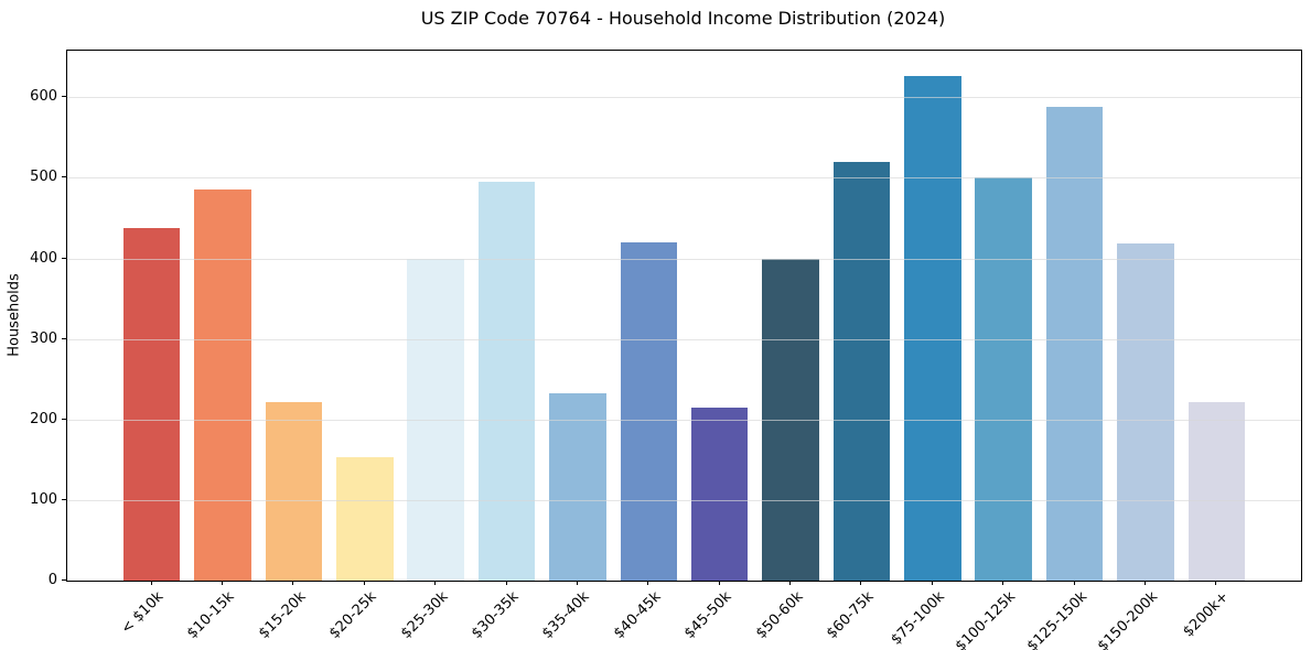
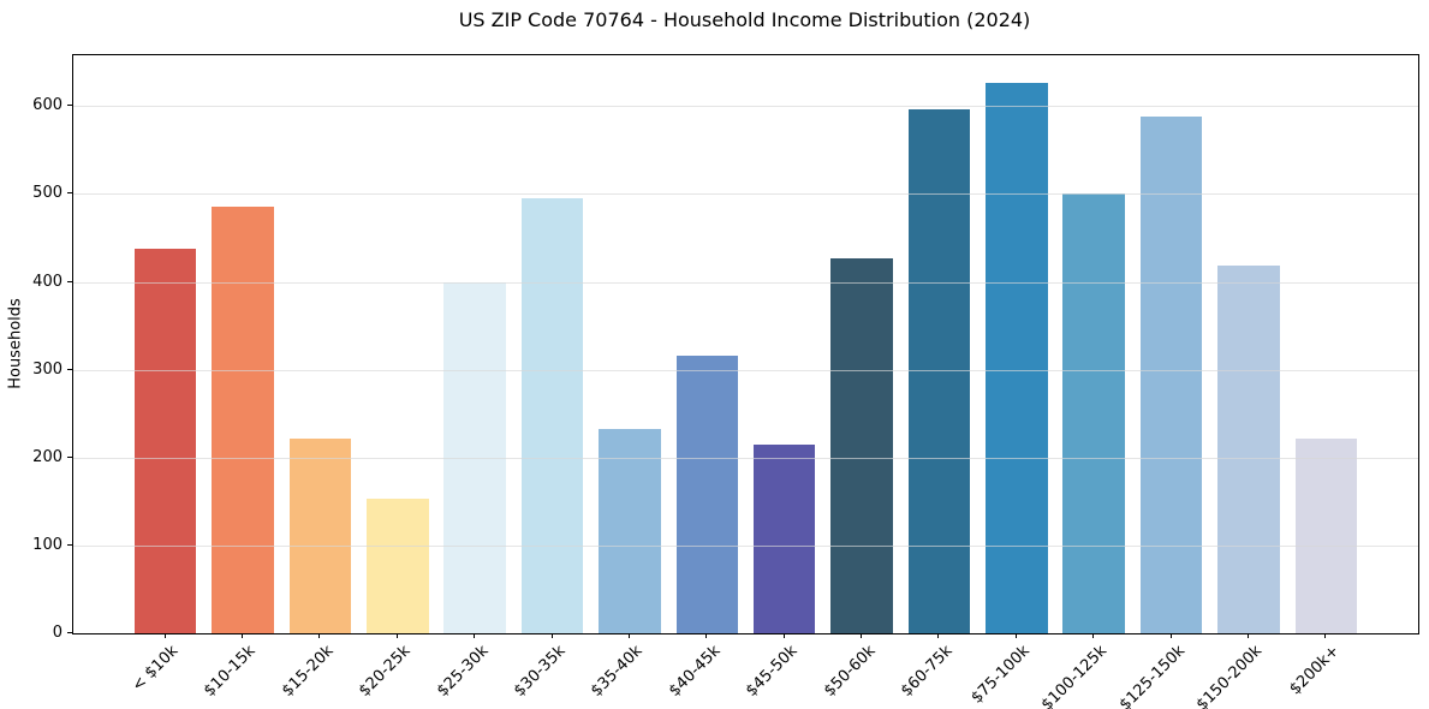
$40-45k: 420 -> 320
$50-60k: 400 -> 430
$60-75k: 520 -> 600
